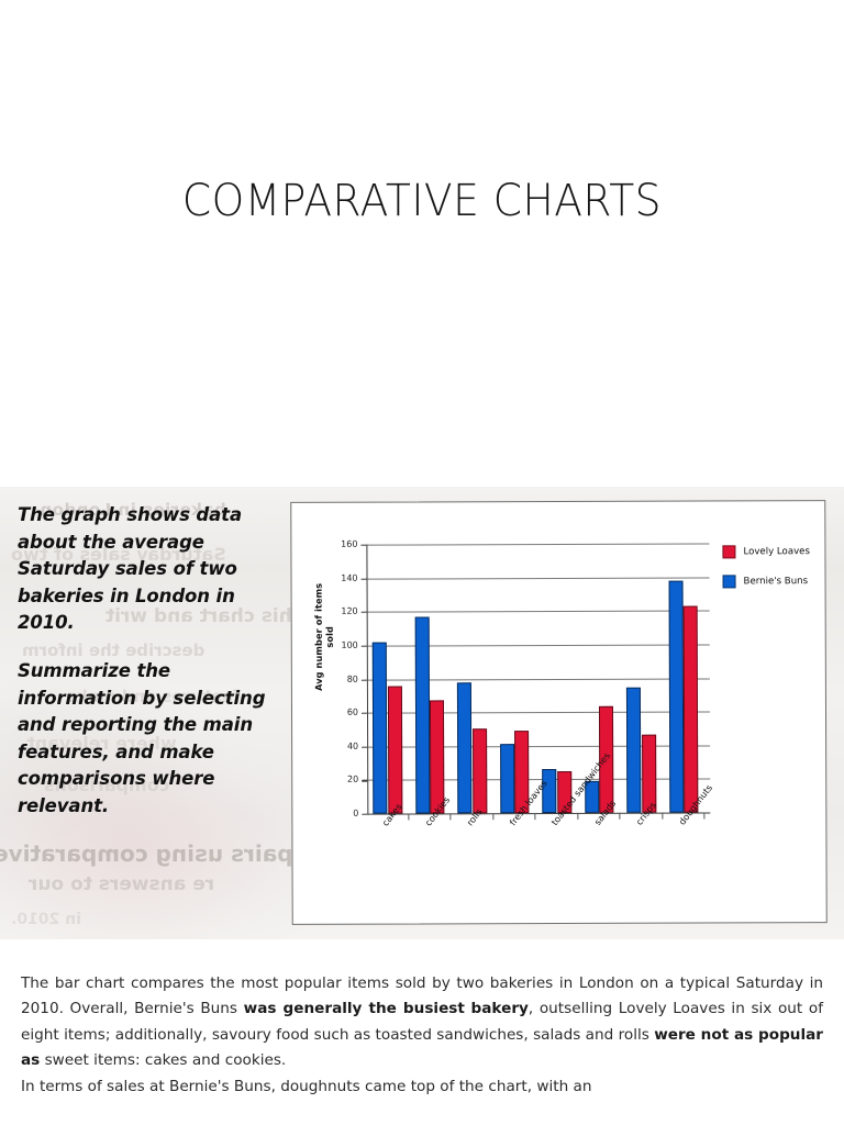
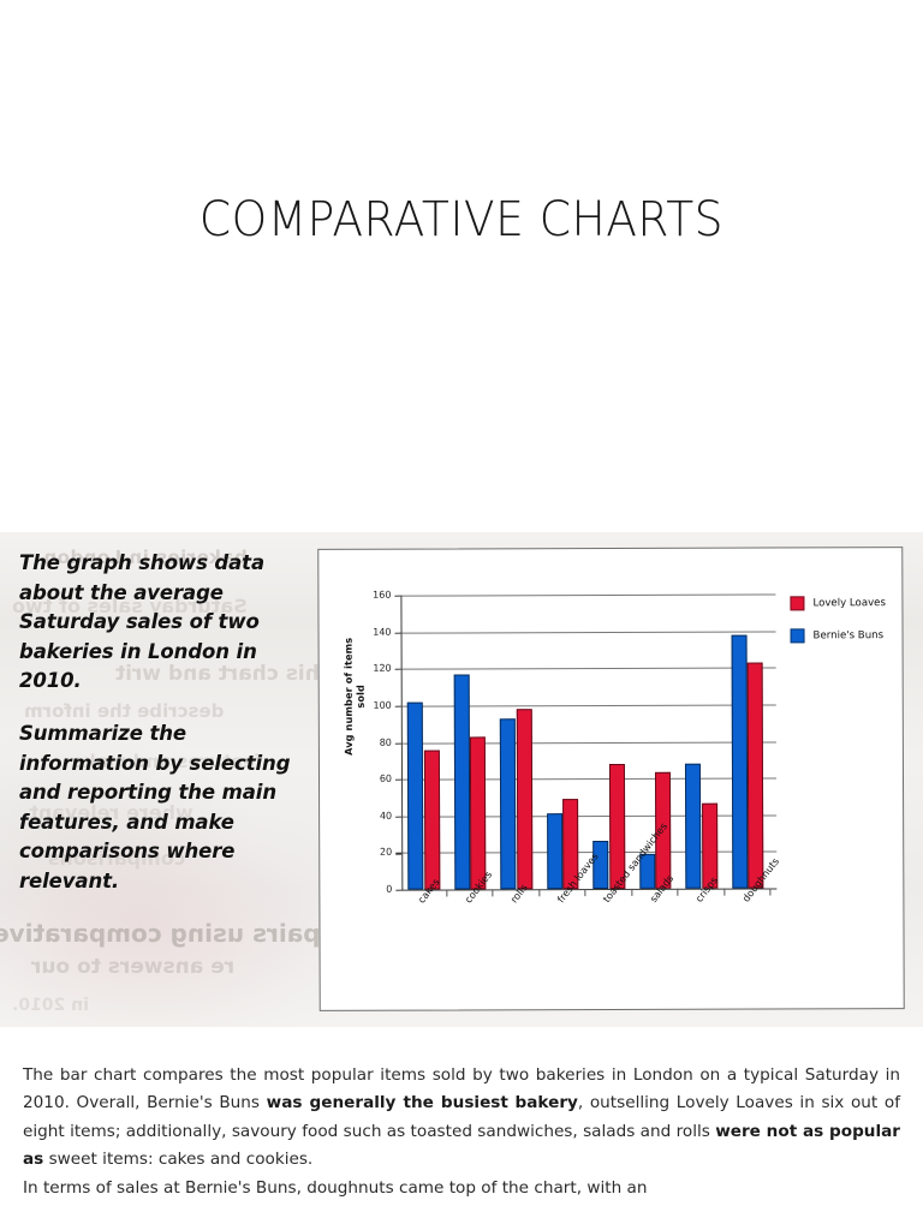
Lovely Loaves/cookies: 68 -> 83
Bernie's Buns/rolls: 78 -> 93
Lovely Loaves/rolls: 50 -> 98
Lovely Loaves/toasted sandwiches: 24 -> 68
Bernie's Buns/crisps: 74 -> 68
